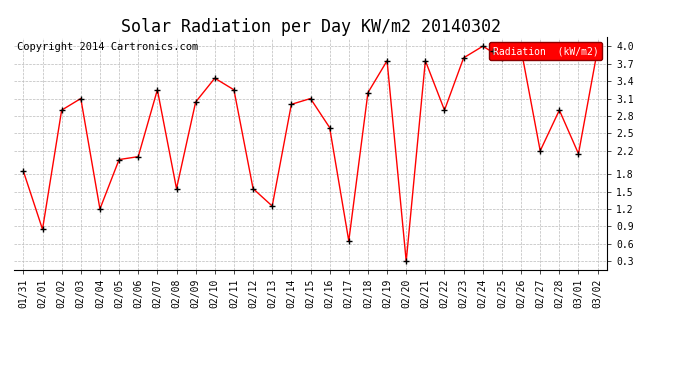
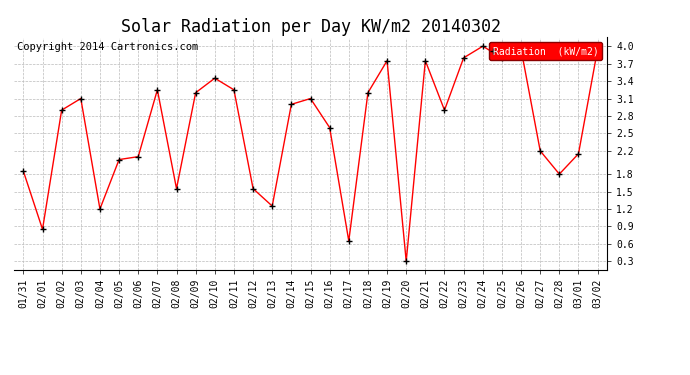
02/09: 3.04 -> 3.20
02/28: 2.90 -> 1.80
